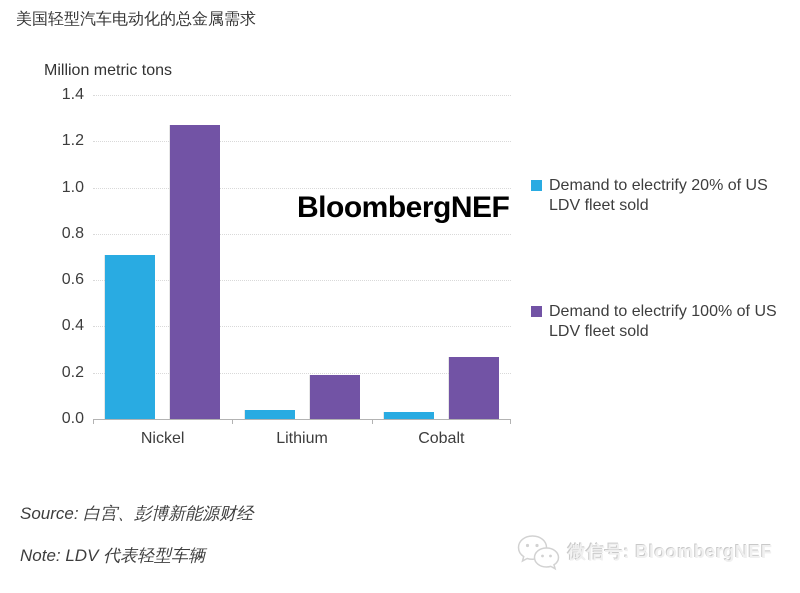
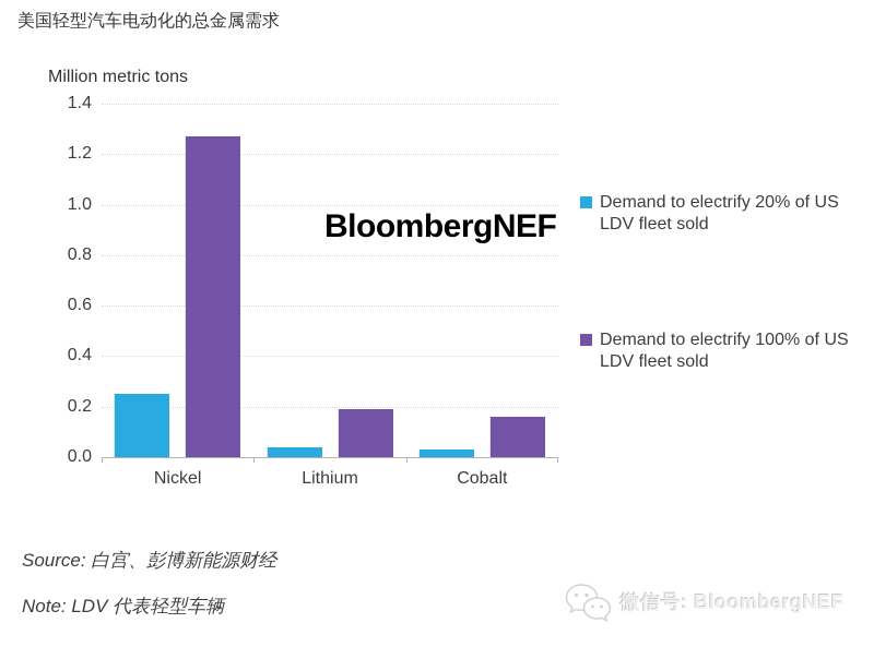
Demand to electrify 20% of US LDV fleet sold/Nickel: 0.71 -> 0.25
Demand to electrify 100% of US LDV fleet sold/Cobalt: 0.27 -> 0.16
